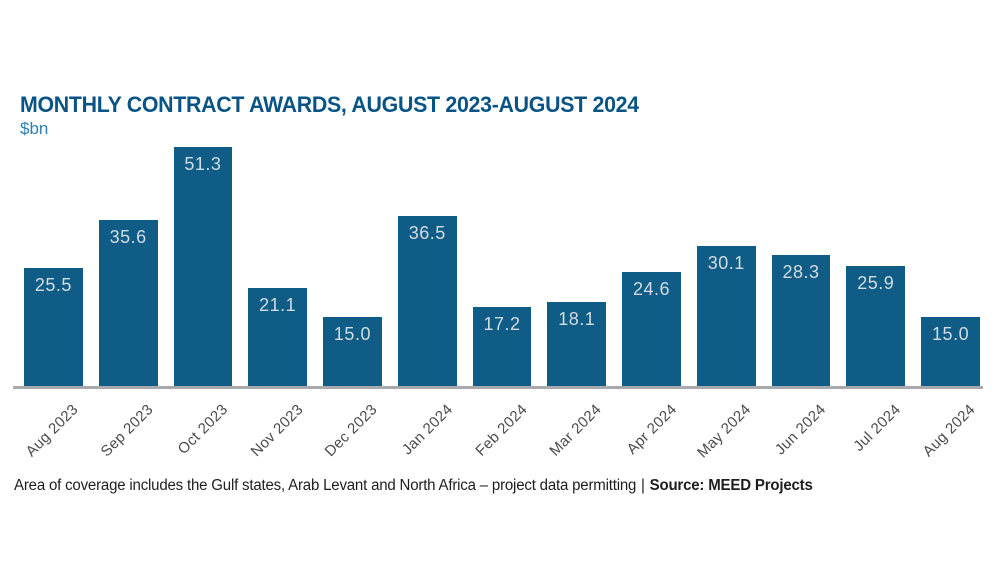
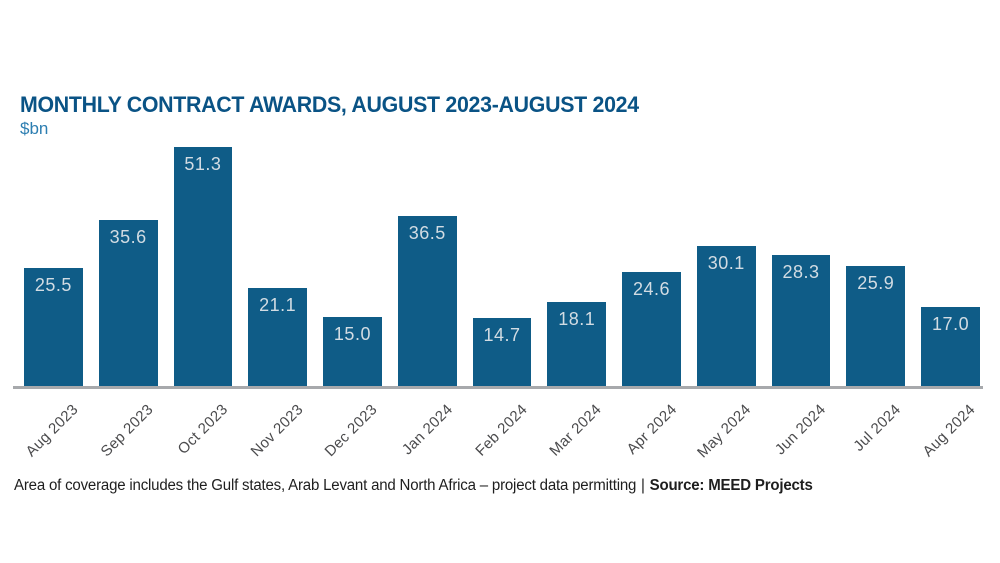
Feb 2024: 17.2 -> 14.7
Aug 2024: 15.0 -> 17.0
